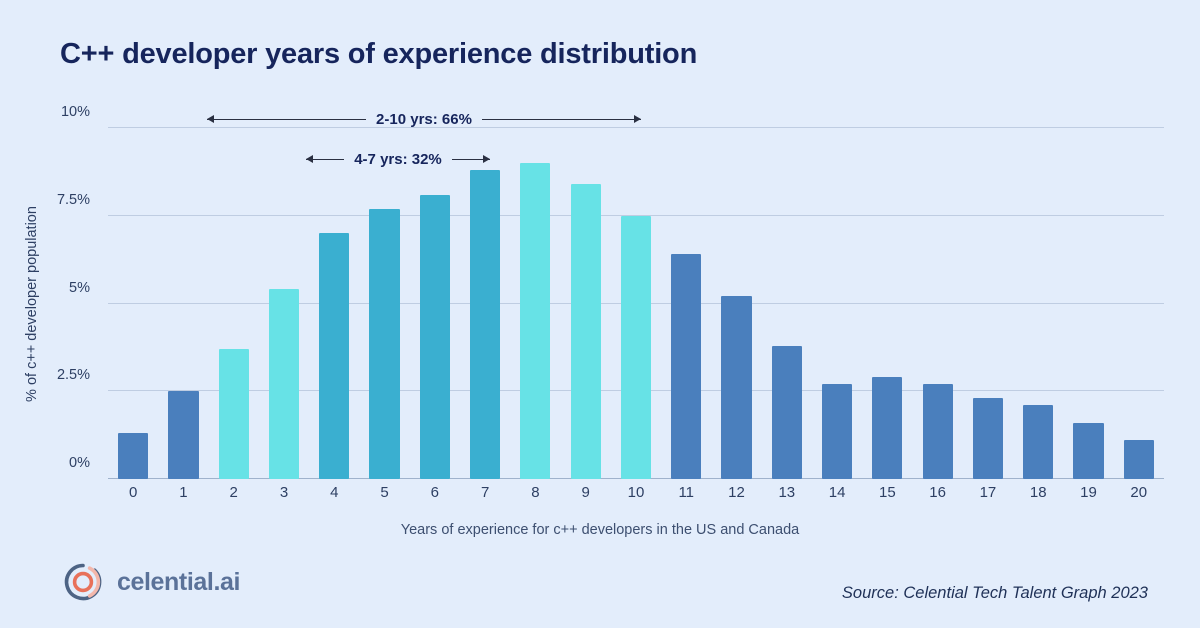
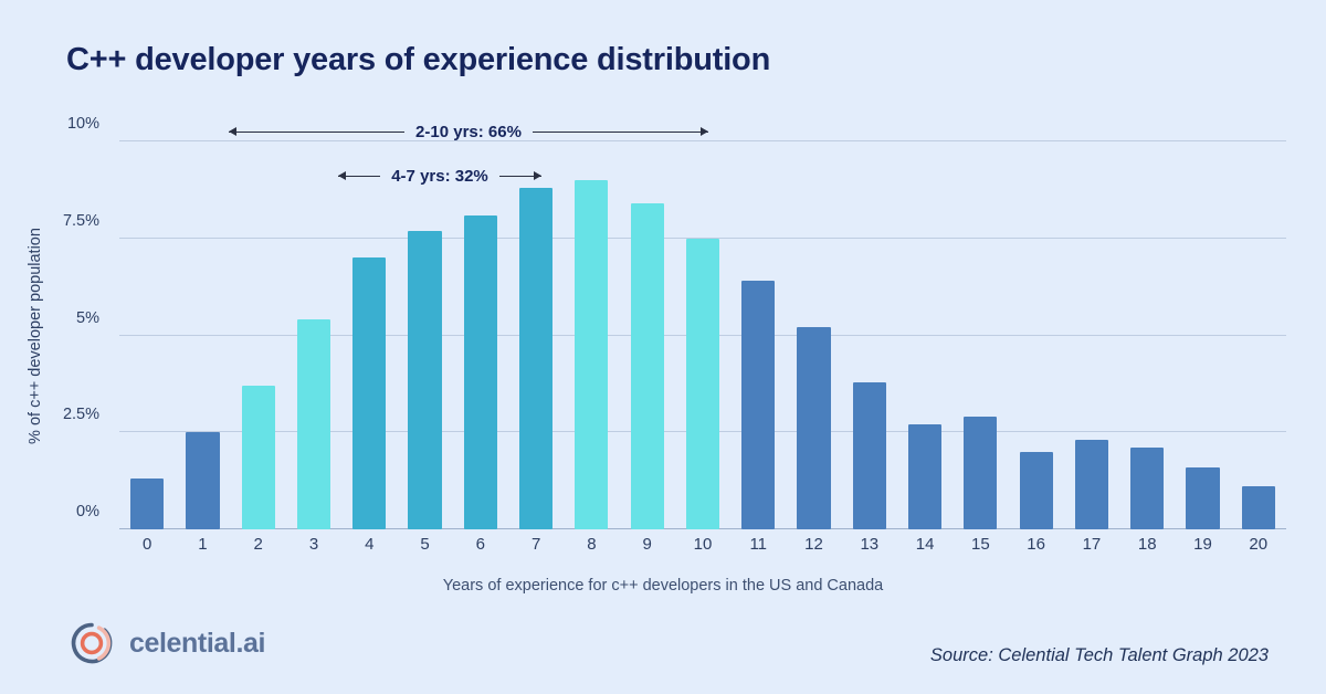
16: 2.7% -> 2.0%
